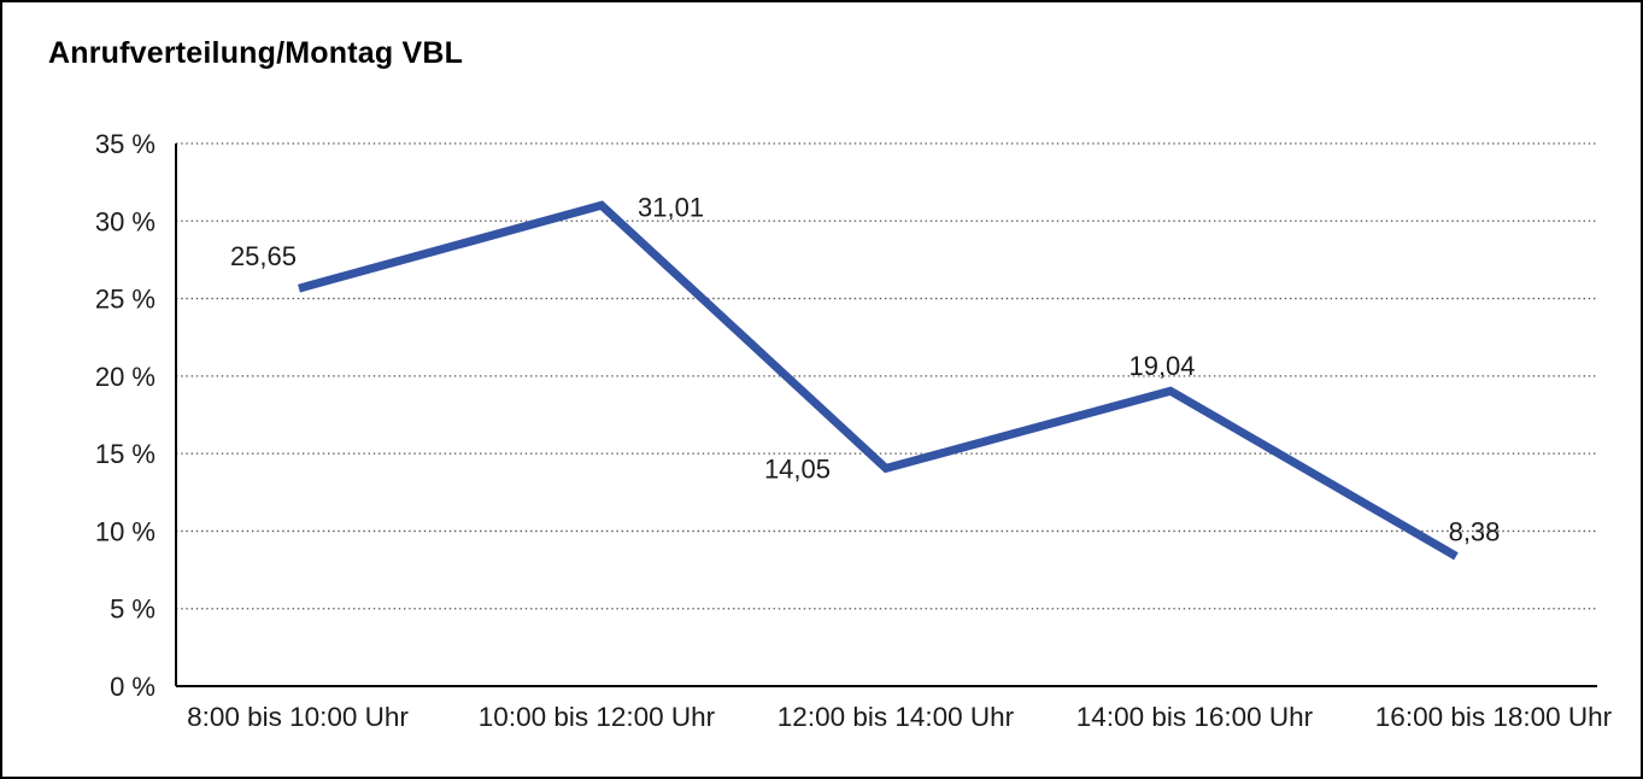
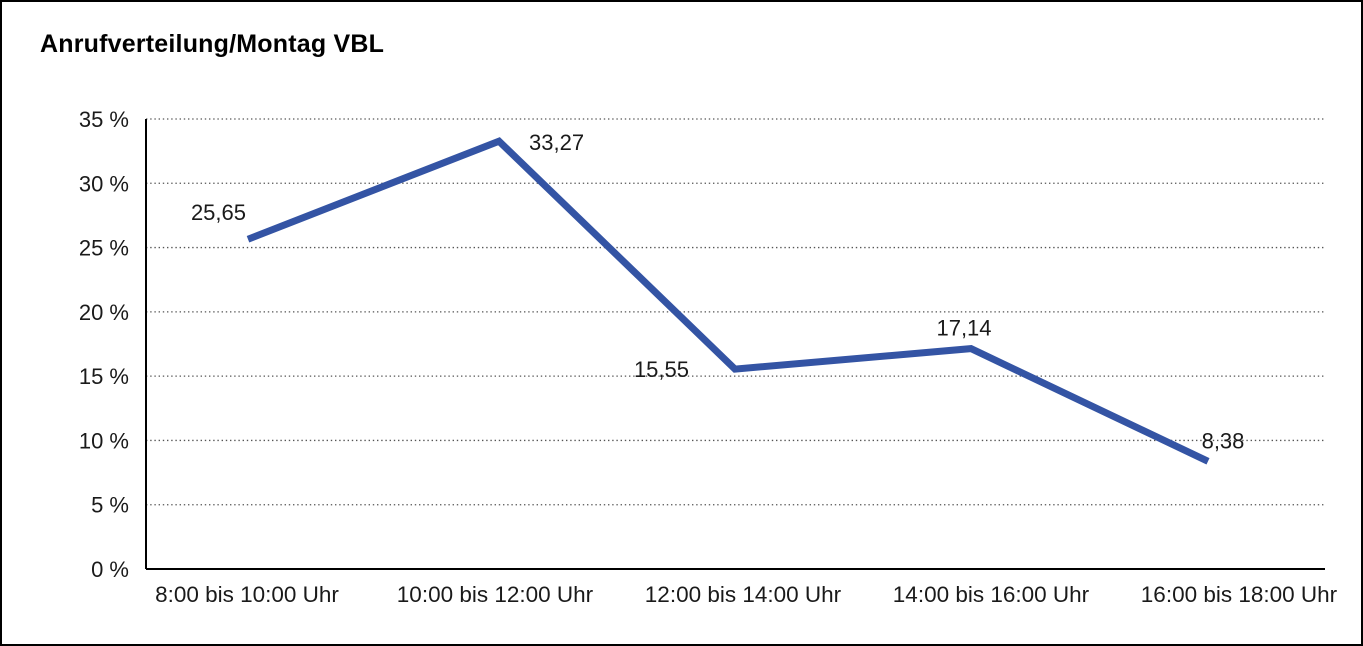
10:00 bis 12:00 Uhr: 31,01 -> 33,27
12:00 bis 14:00 Uhr: 14,05 -> 15,55
14:00 bis 16:00 Uhr: 19,04 -> 17,14
